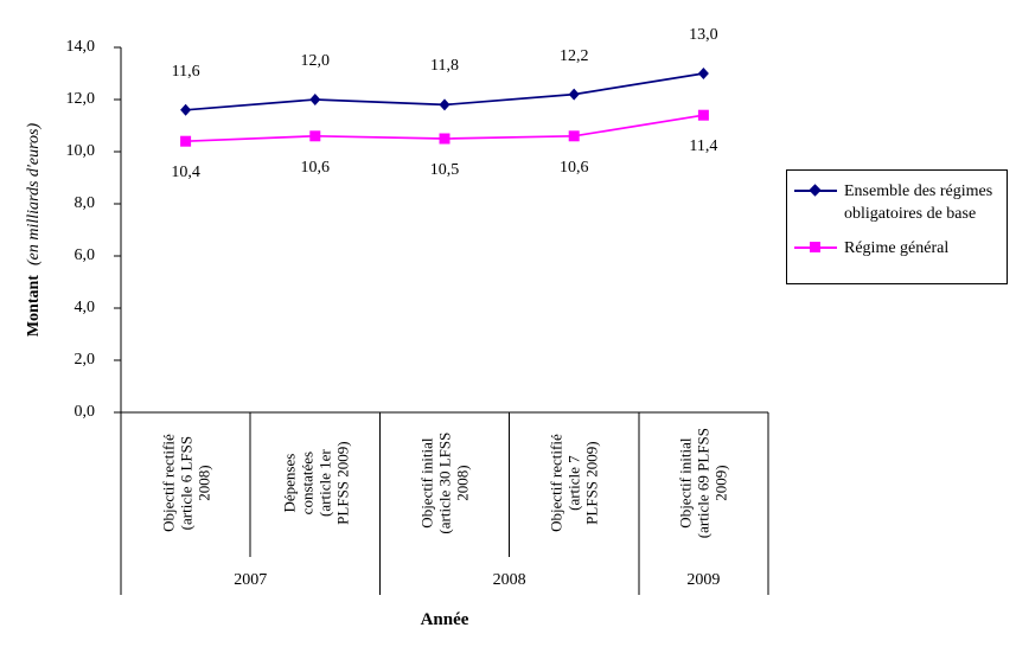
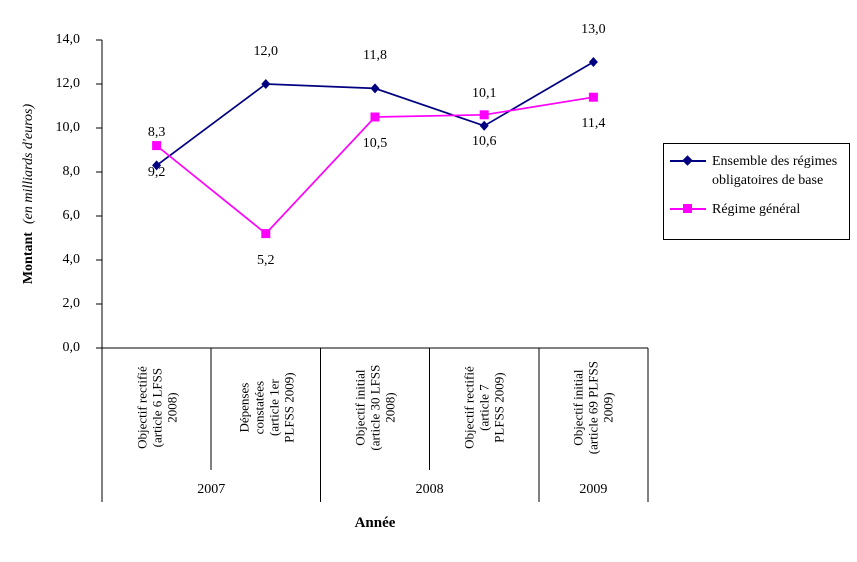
Ensemble des régimes obligatoires de base/Objectif rectifié (article 6 LFSS 2008): 11,6 -> 8,3
Régime général/Objectif rectifié (article 6 LFSS 2008): 10,4 -> 9,2
Régime général/Dépenses constatées (article 1er PLFSS 2009): 10,6 -> 5,2
Ensemble des régimes obligatoires de base/Objectif rectifié (article 7 PLFSS 2009): 12,2 -> 10,1
